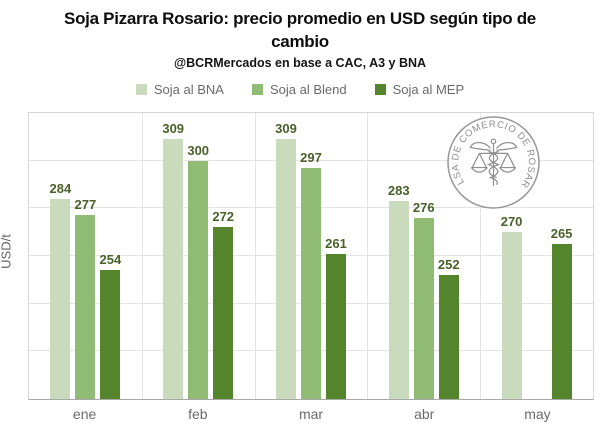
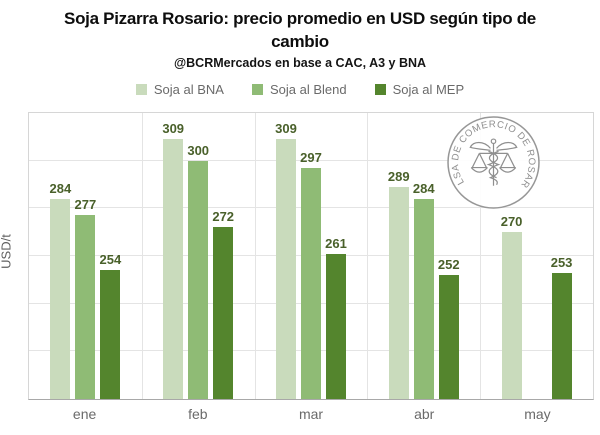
Soja al BNA/abr: 283 -> 289
Soja al Blend/abr: 276 -> 284
Soja al MEP/may: 265 -> 253
